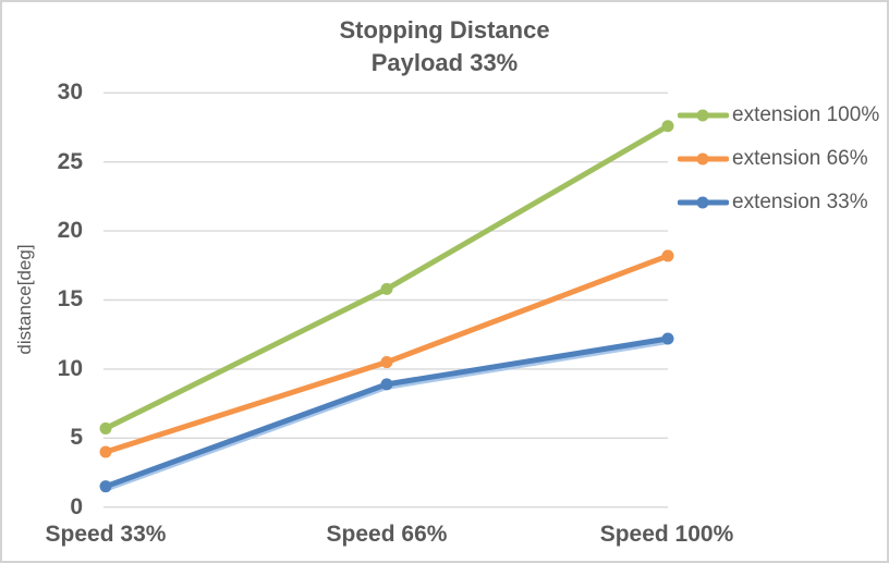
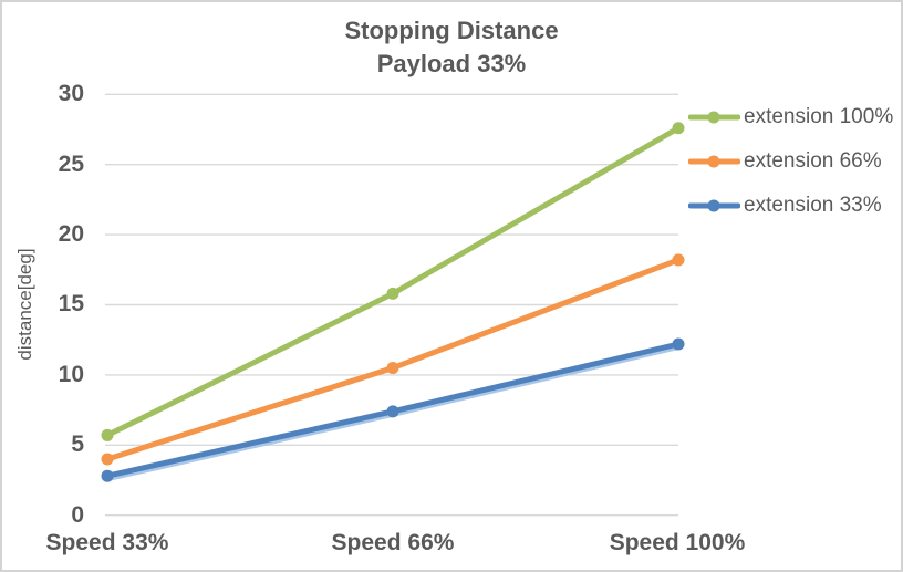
extension 33%/Speed 33%: 1.5 -> 2.8
extension 33%/Speed 66%: 8.9 -> 7.4
